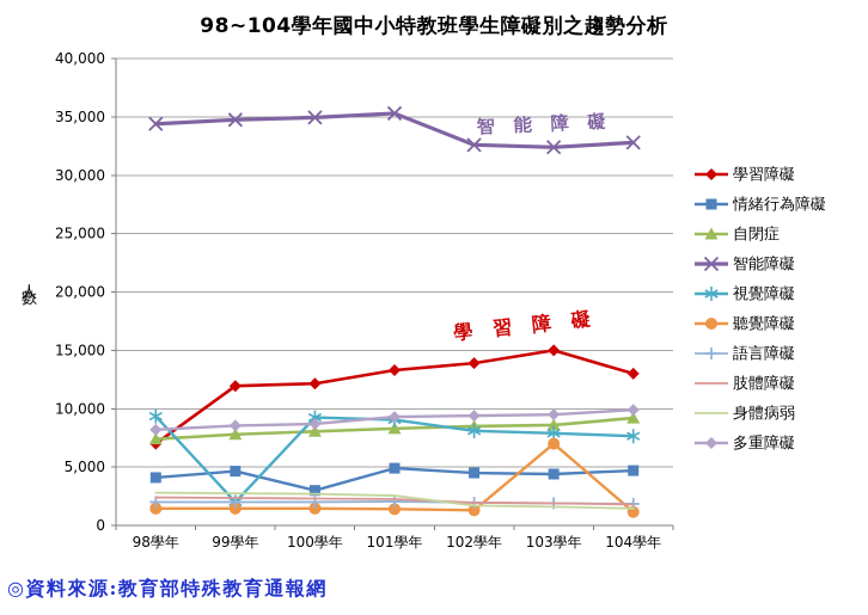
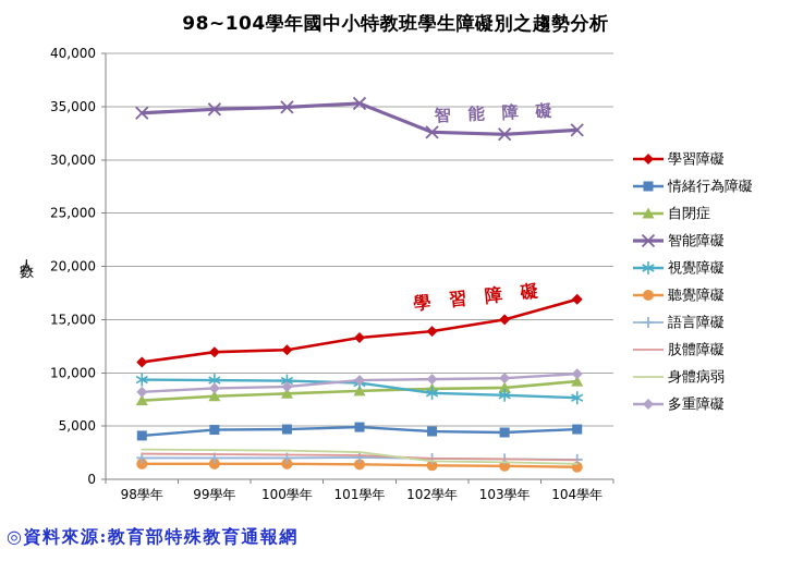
學習障礙/98學年: 7000 -> 11000
視覺障礙/99學年: 2000 -> 9000
情緒行為障礙/100學年: 3000 -> 5000
聽覺障礙/103學年: 7000 -> 1000
學習障礙/104學年: 13000 -> 17000
